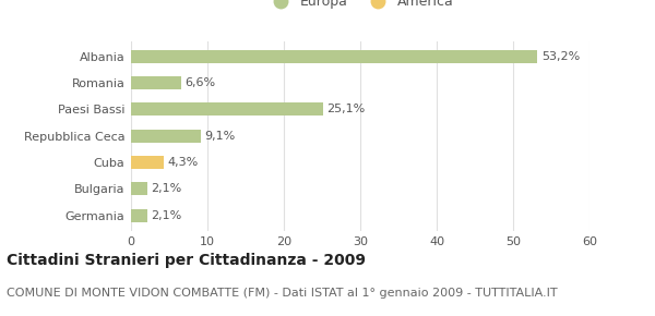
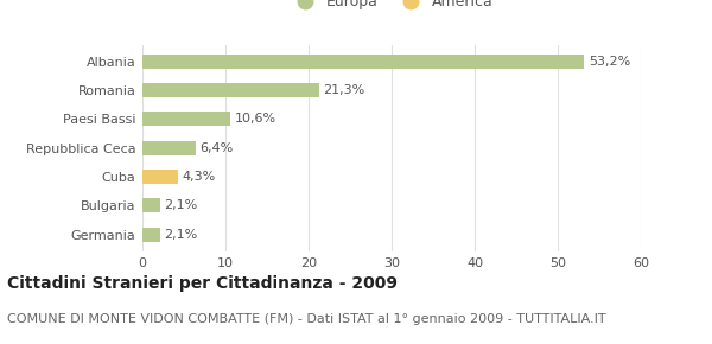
Romania: 6,6% -> 21,3%
Paesi Bassi: 25,1% -> 10,6%
Repubblica Ceca: 9,1% -> 6,4%
